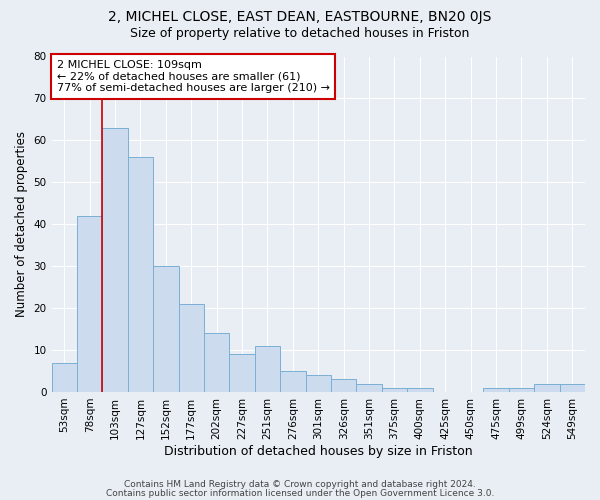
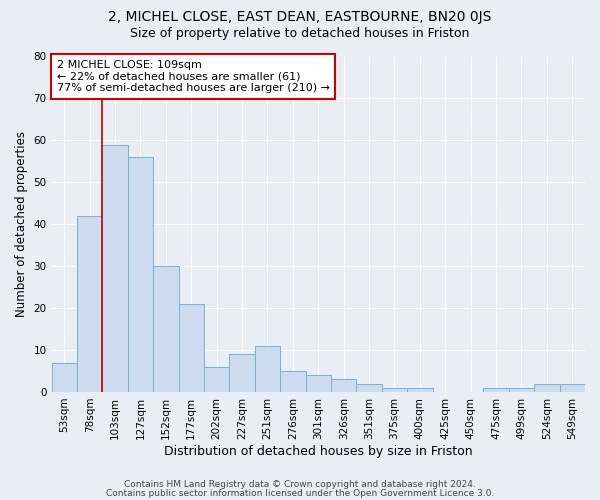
103sqm: 63 -> 59
202sqm: 14 -> 6
